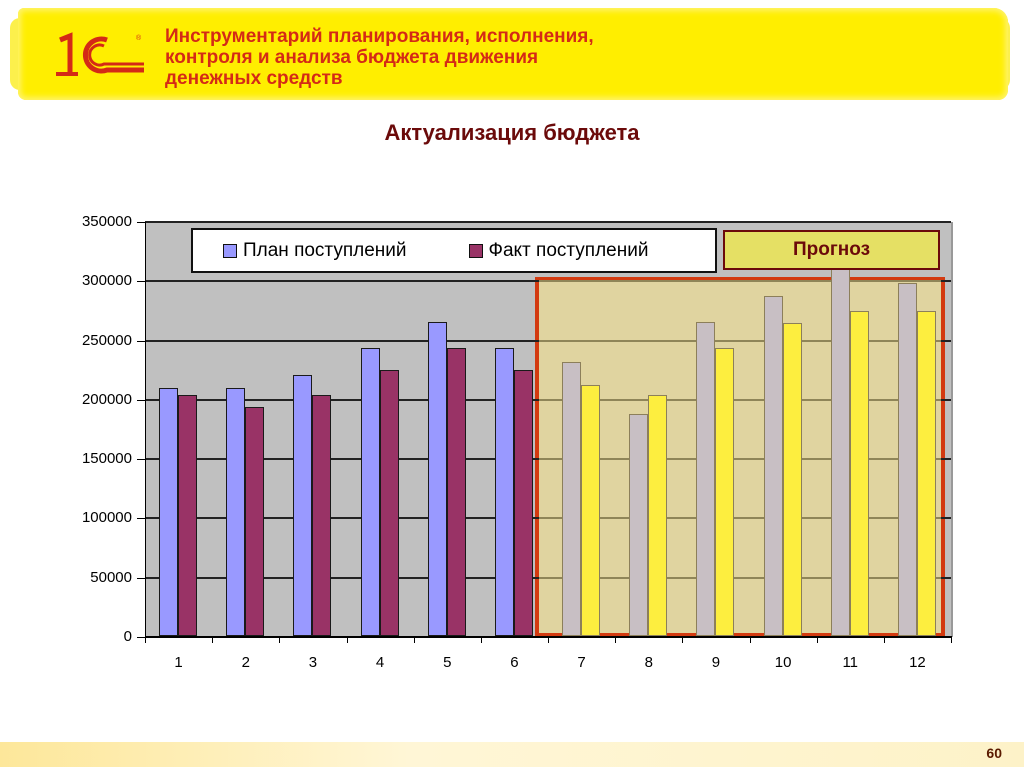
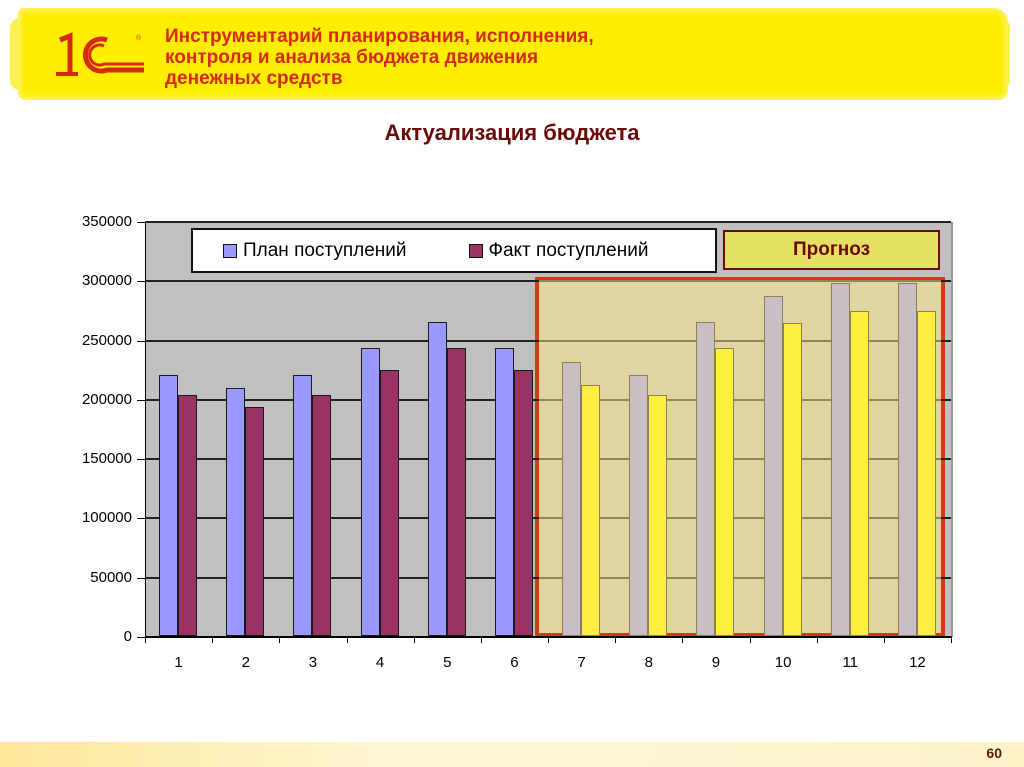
План поступлений/1: 209000 -> 220000
План поступлений/8: 187000 -> 220000
План поступлений/11: 314000 -> 298000
